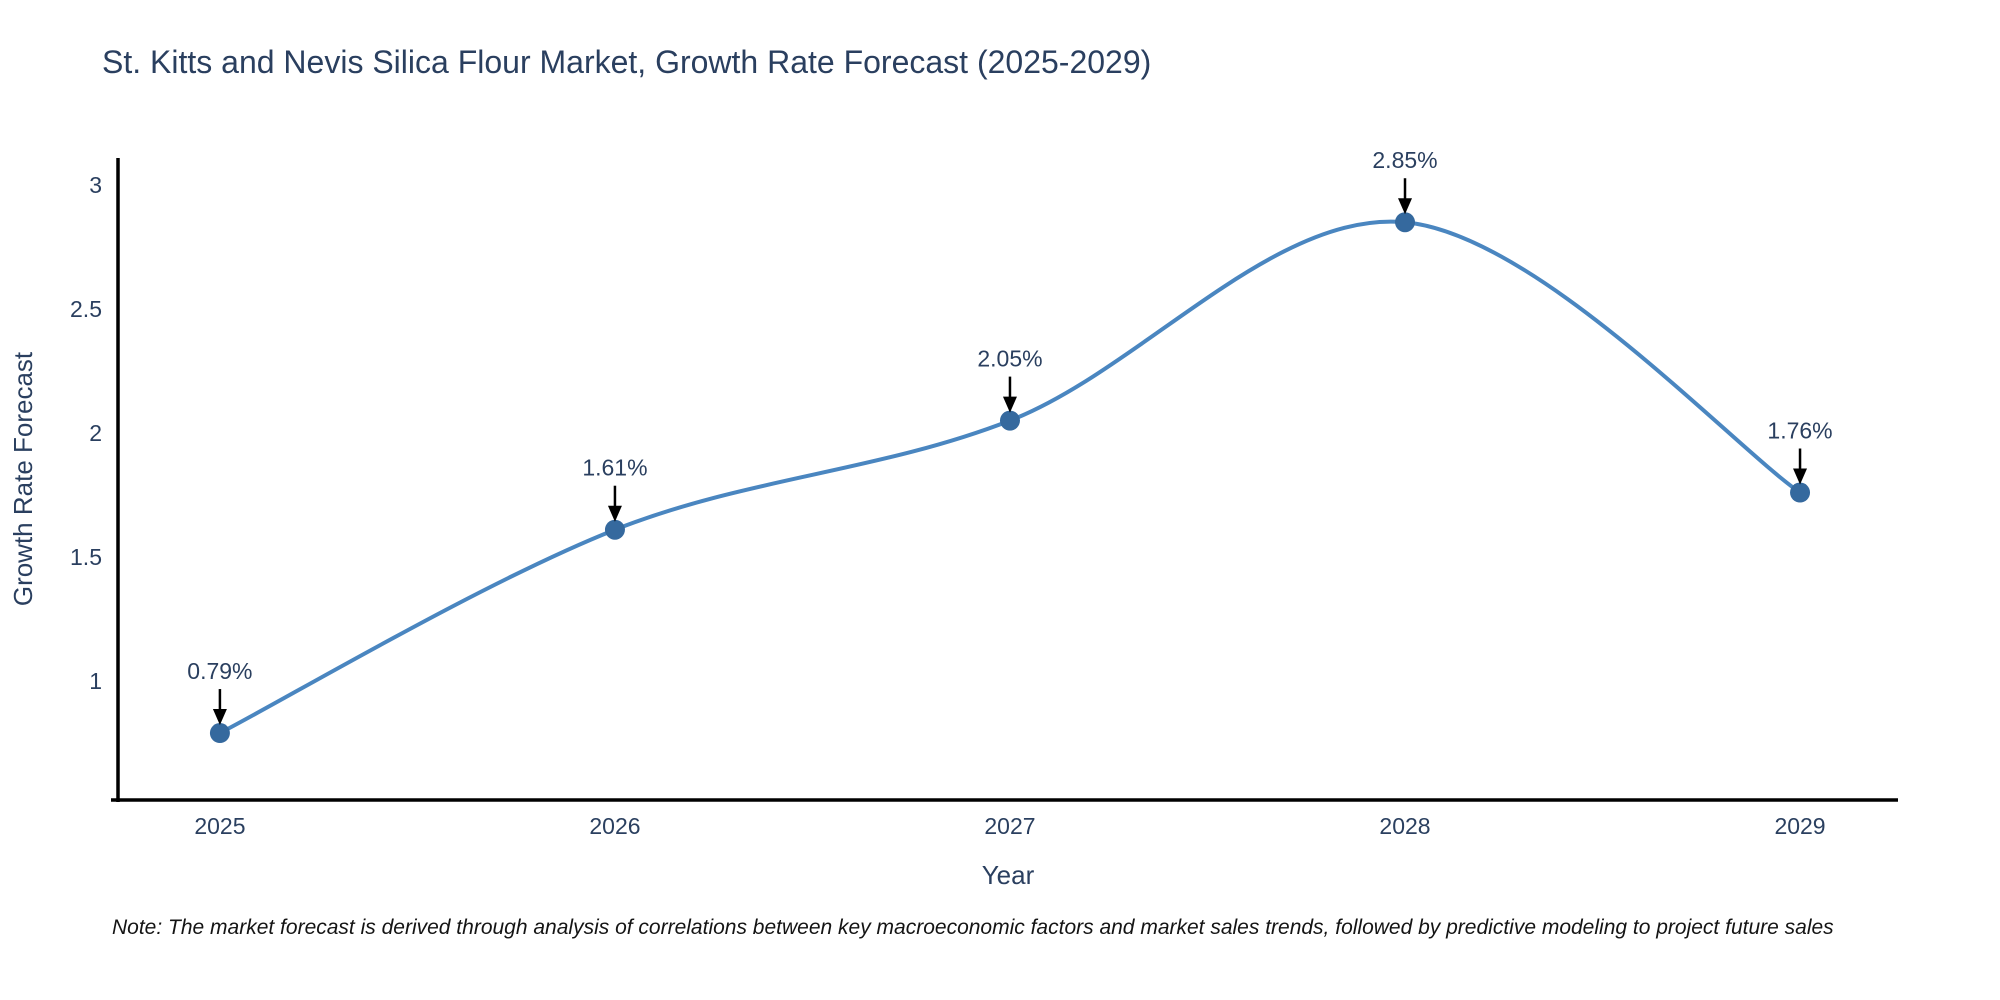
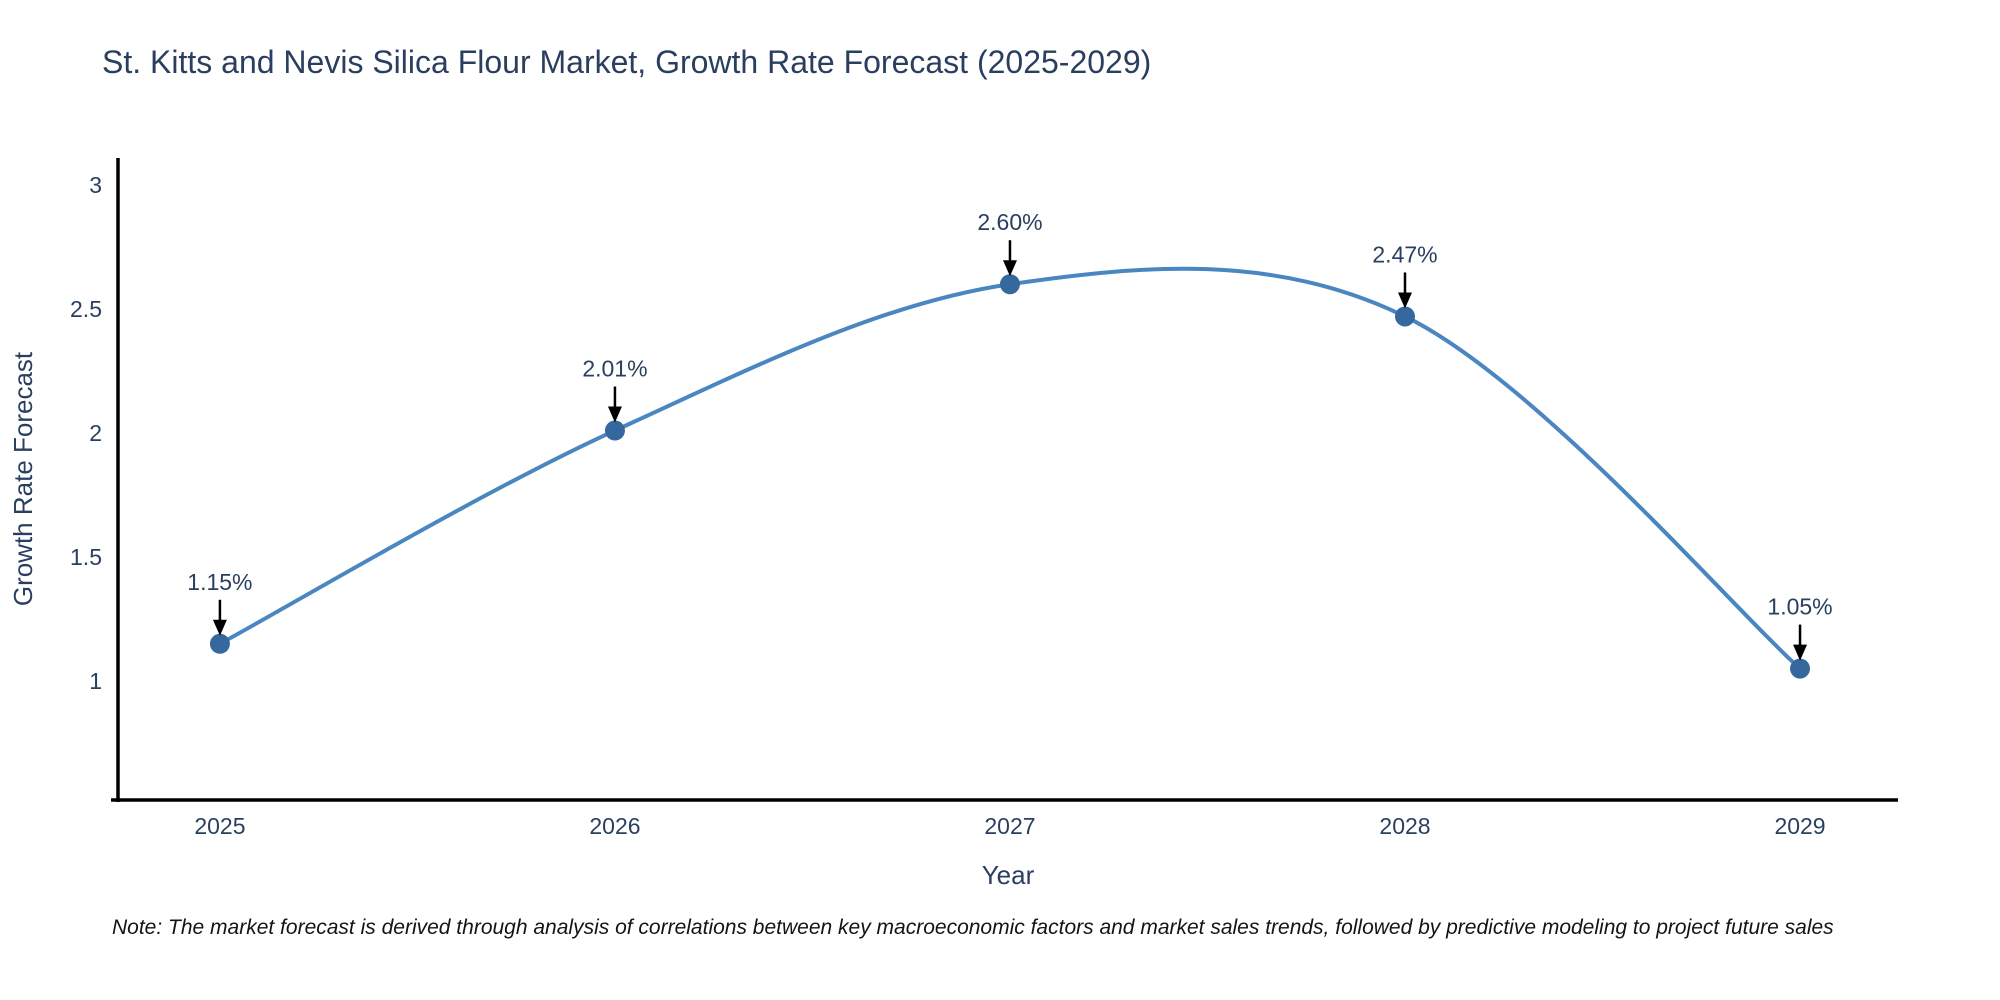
2025: 0.79% -> 1.15%
2026: 1.61% -> 2.01%
2027: 2.05% -> 2.60%
2028: 2.85% -> 2.47%
2029: 1.76% -> 1.05%
